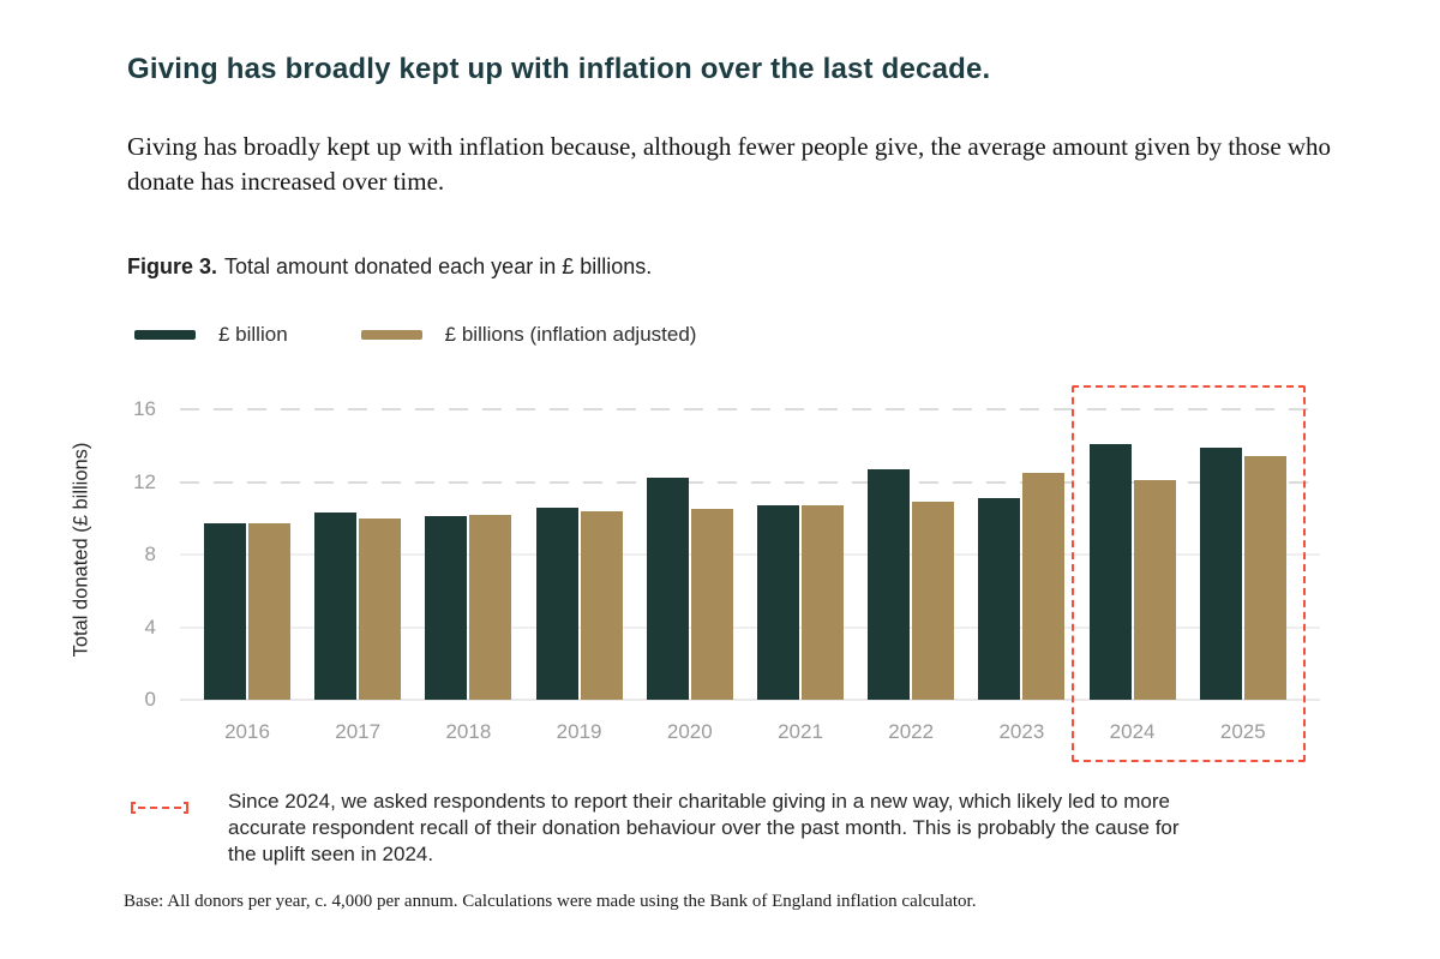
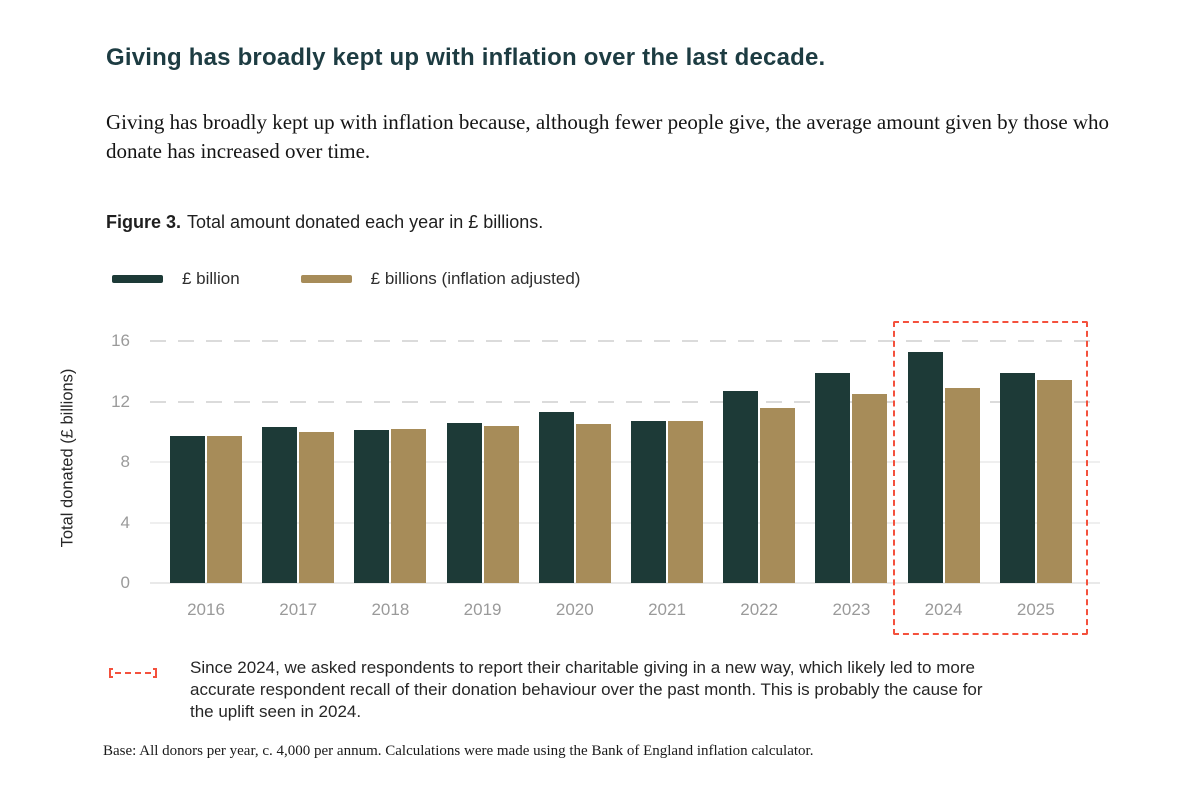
£ billion/2020: 12.2 -> 11.3
£ billions (inflation adjusted)/2022: 10.9 -> 11.6
£ billion/2023: 11.1 -> 13.9
£ billion/2024: 14.1 -> 15.3
£ billions (inflation adjusted)/2024: 12.1 -> 12.9
